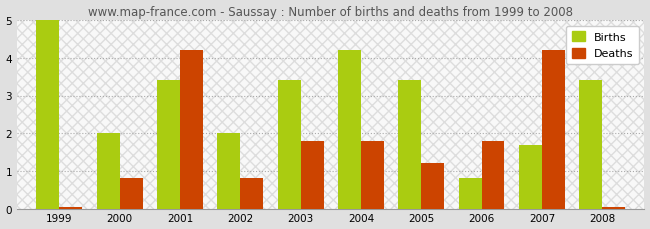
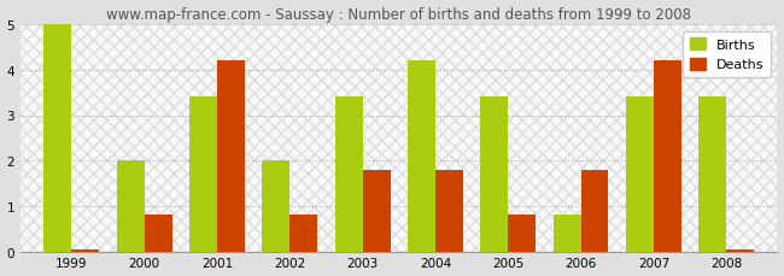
Deaths/2005: 1.20 -> 0.80
Births/2007: 1.7 -> 3.4
